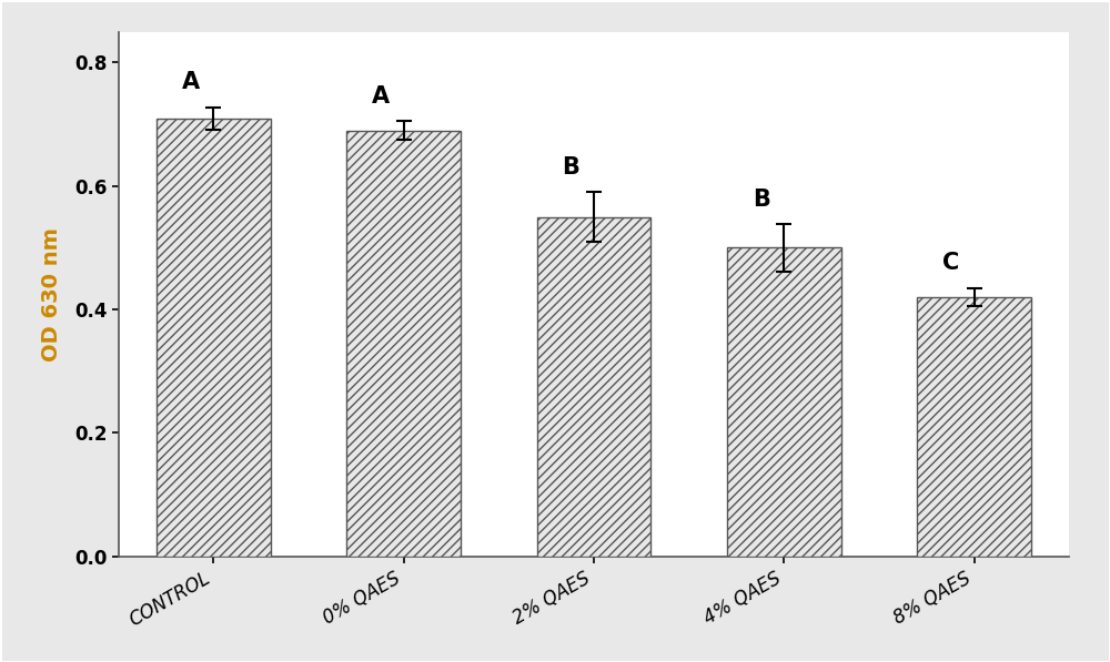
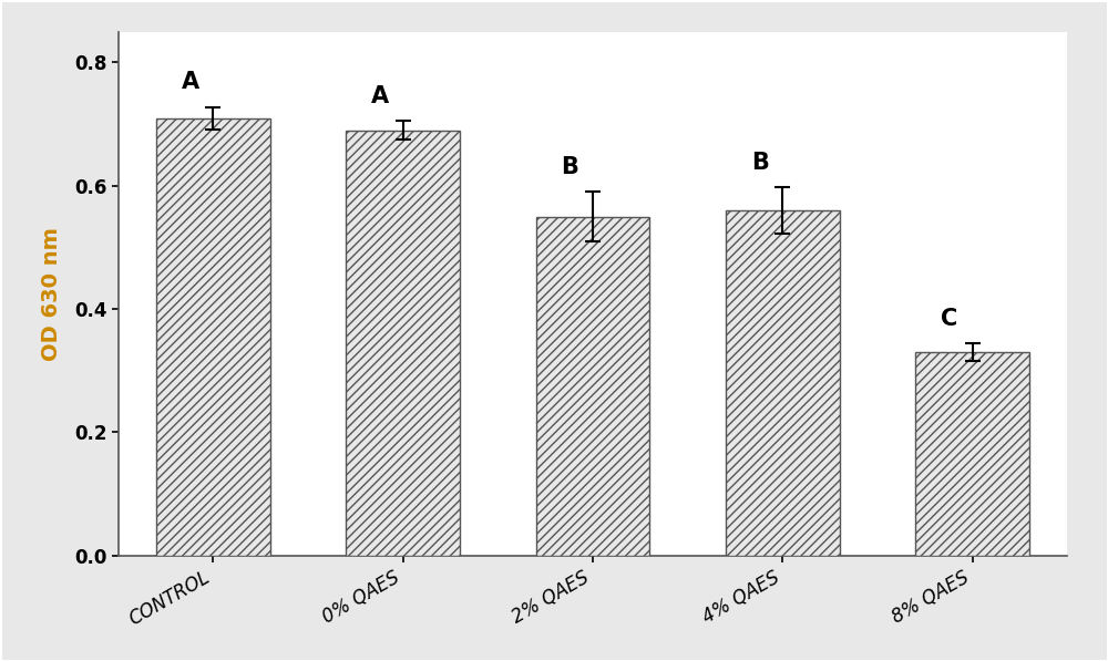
4% QAES: 0.50 -> 0.56
8% QAES: 0.42 -> 0.33
